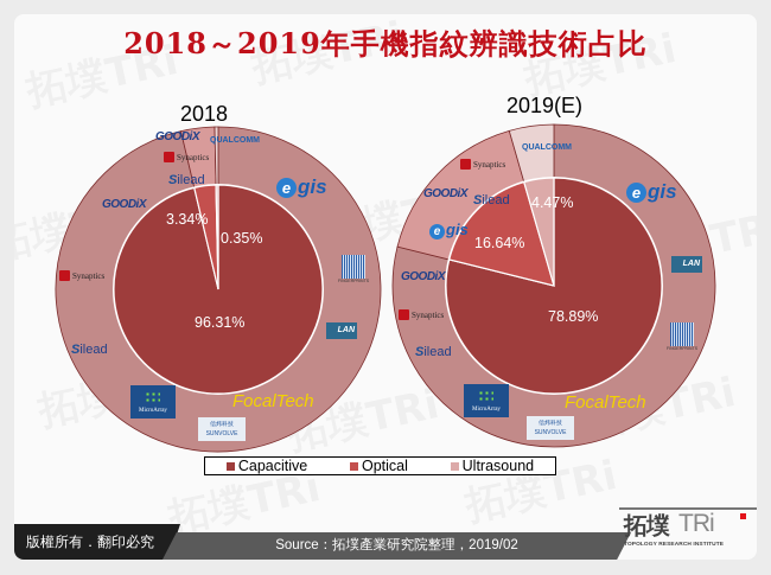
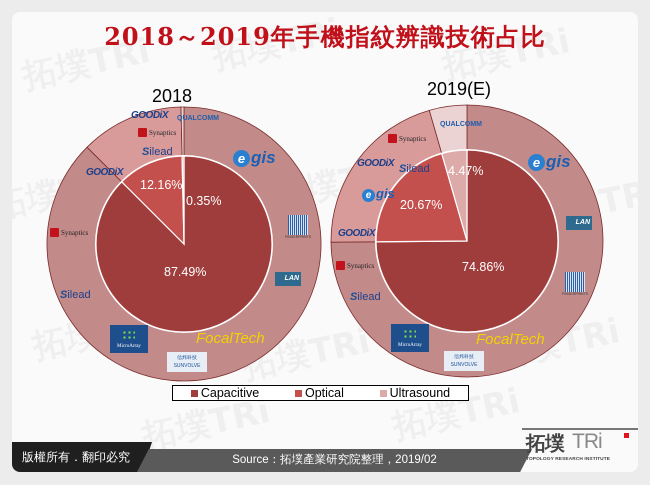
2018/Capacitive: 96.31% -> 87.49%
2018/Optical: 3.34% -> 12.16%
2019(E)/Capacitive: 78.89% -> 74.86%
2019(E)/Optical: 16.64% -> 20.67%
